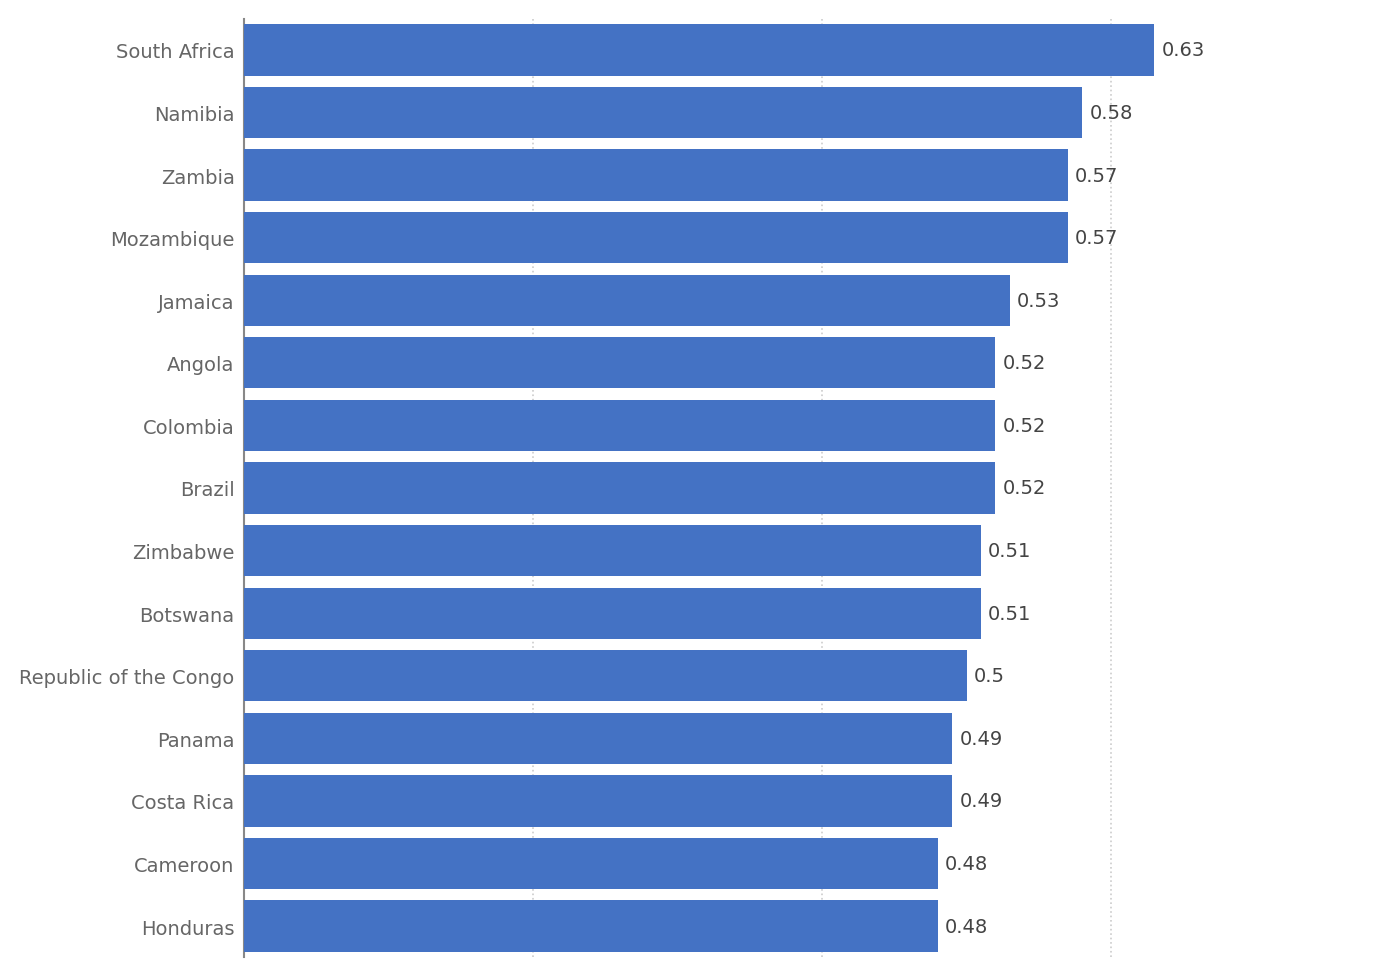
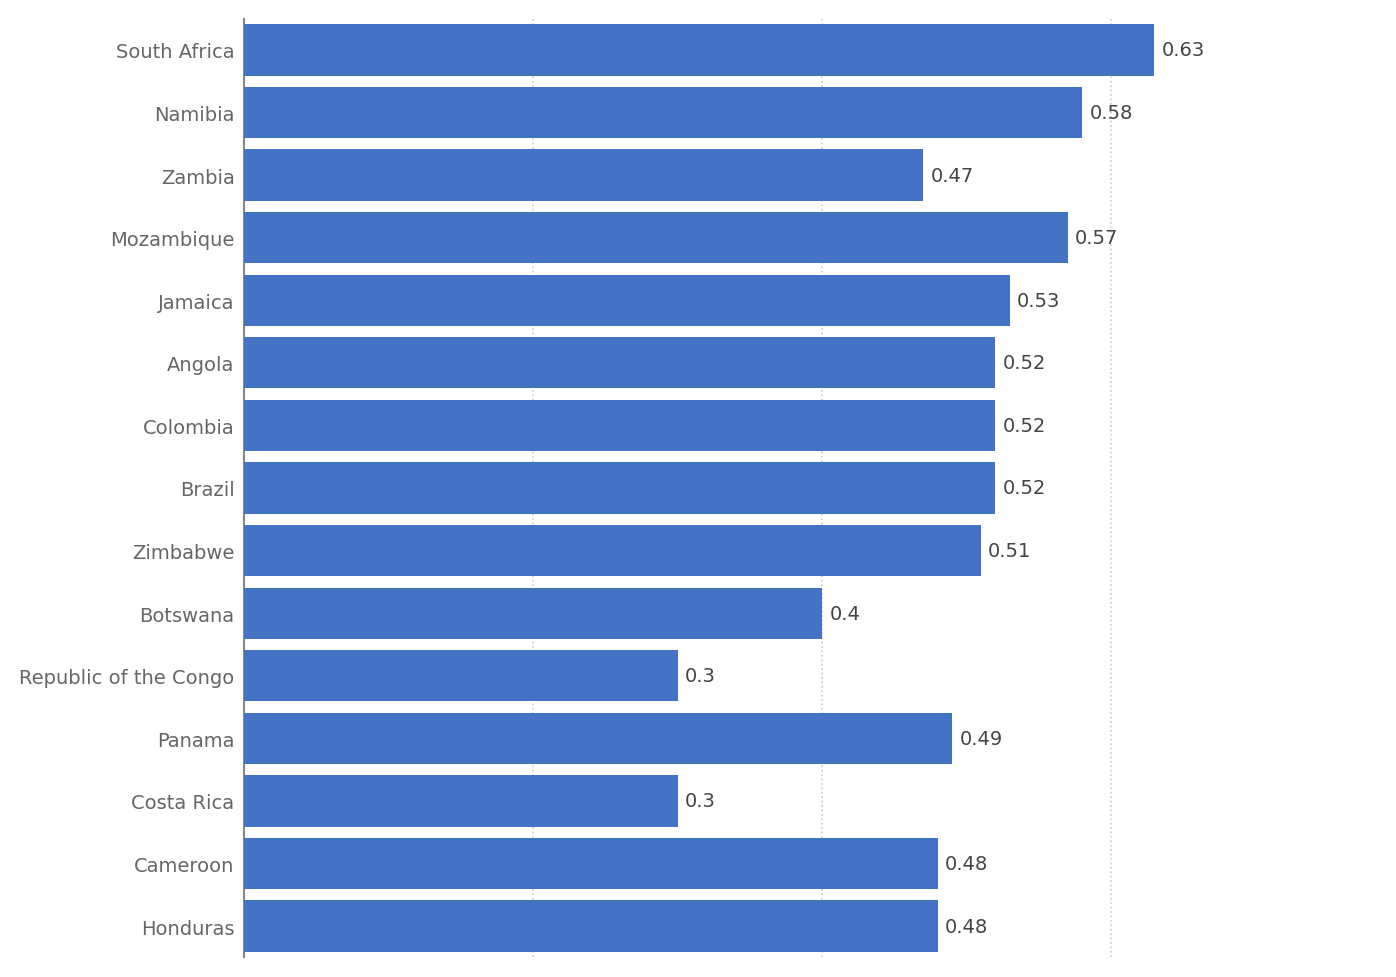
Zambia: 0.57 -> 0.47
Botswana: 0.51 -> 0.4
Republic of the Congo: 0.5 -> 0.3
Costa Rica: 0.5 -> 0.3
